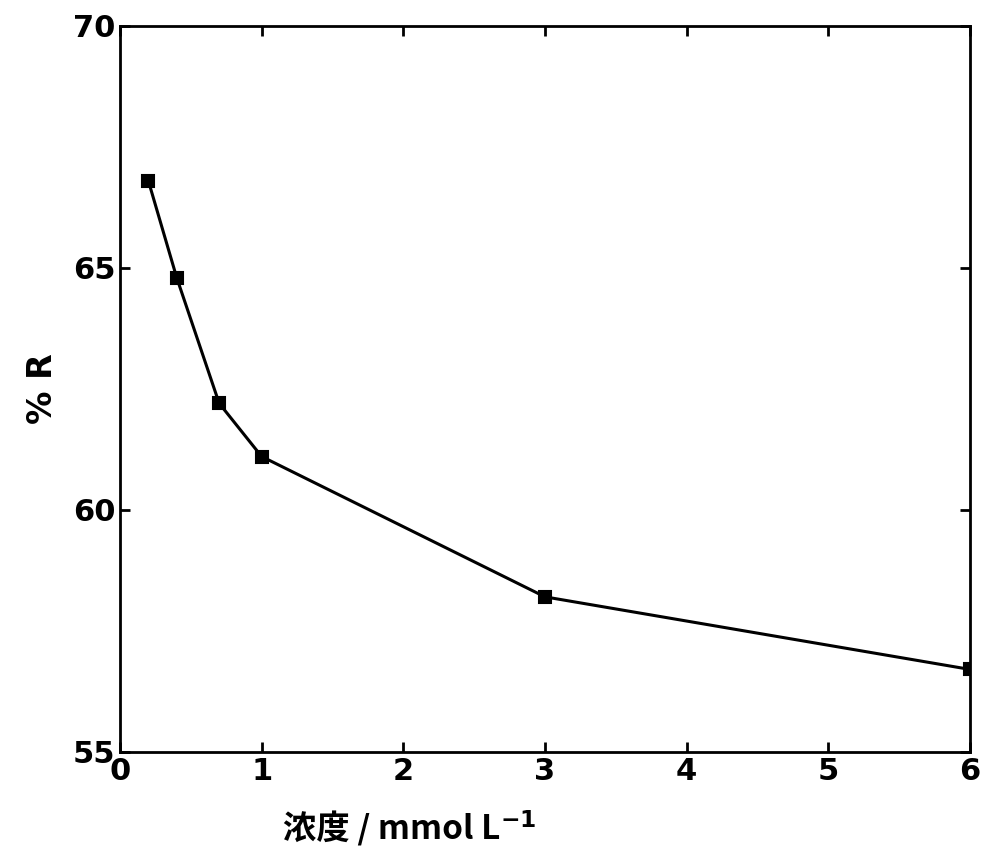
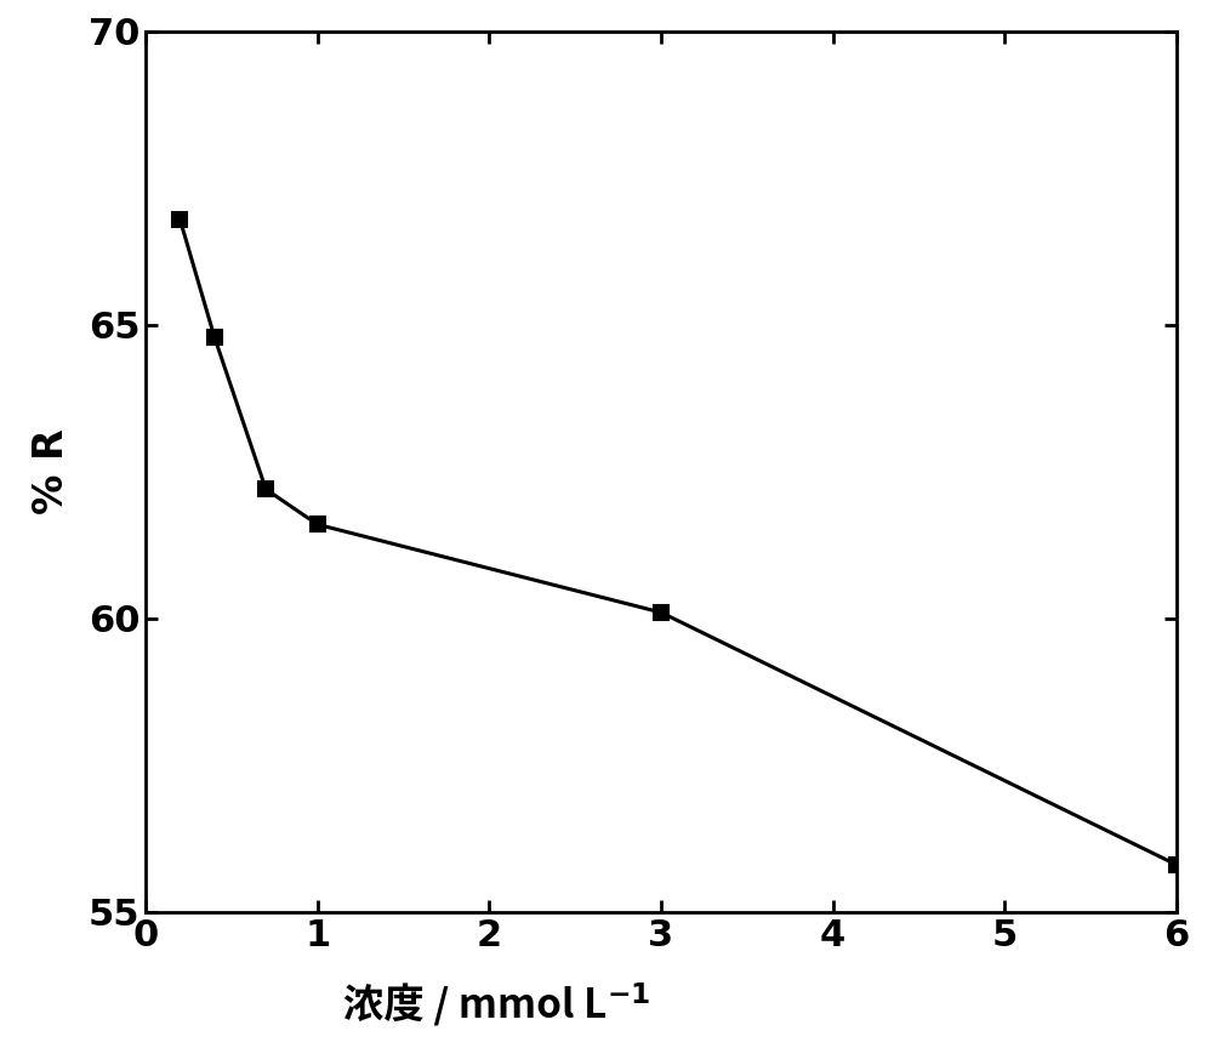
1: 61.1 -> 61.6
3: 58.2 -> 60.1
6: 56.7 -> 55.8
